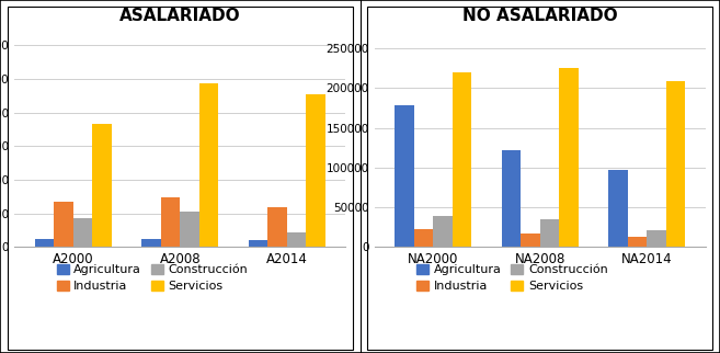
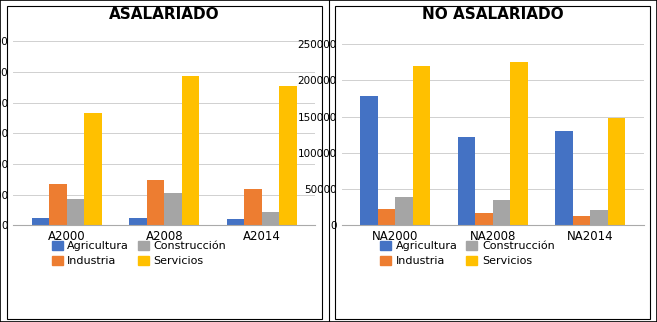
NO ASALARIADO/Agricultura/NA2014: 97000 -> 130000
NO ASALARIADO/Servicios/NA2014: 208000 -> 148000
